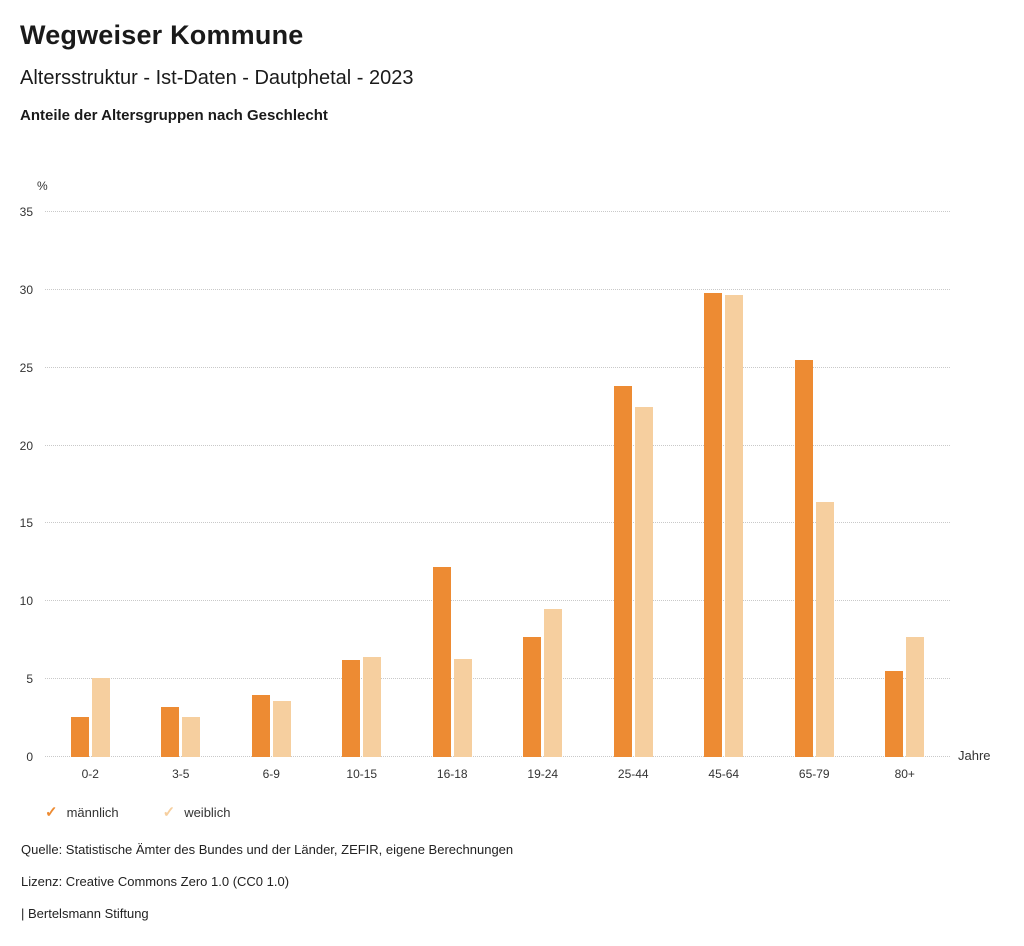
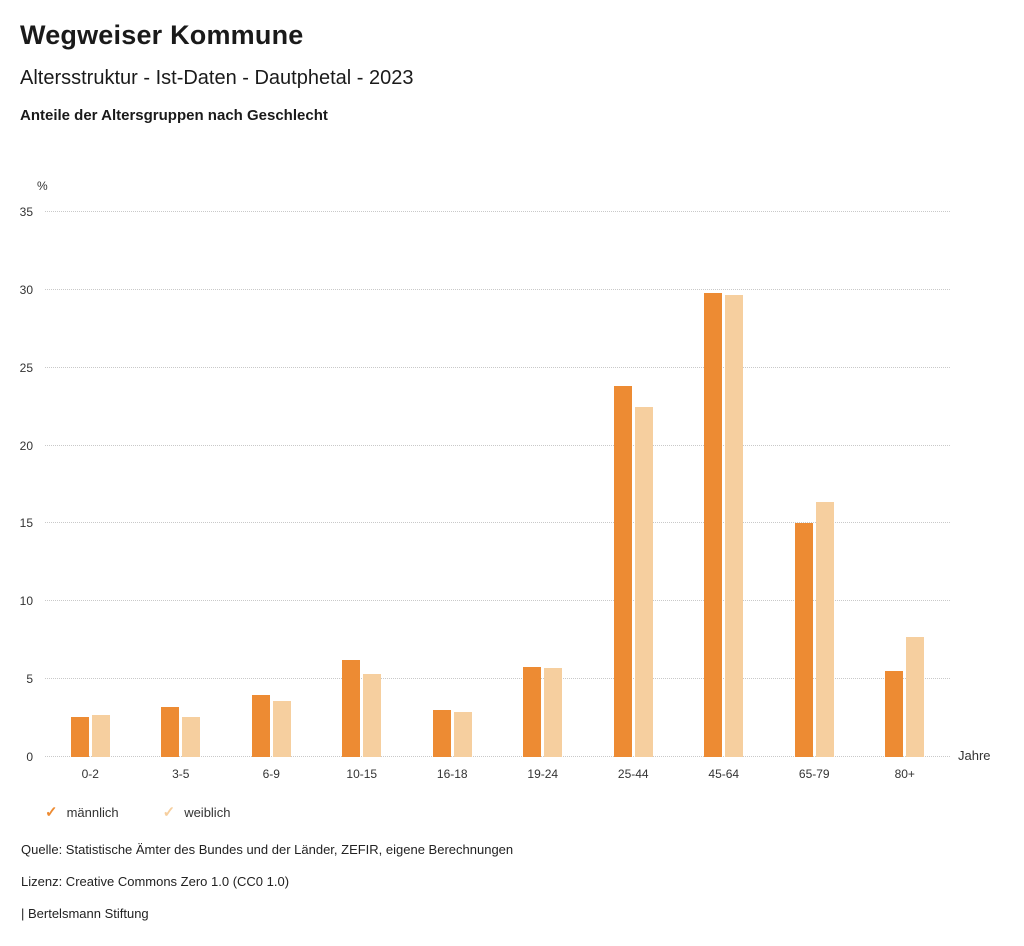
weiblich/0-2: 5.1 -> 2.7
weiblich/10-15: 6.4 -> 5.3
männlich/16-18: 12.2 -> 3.0
weiblich/16-18: 6.3 -> 2.9
männlich/19-24: 7.7 -> 5.8
weiblich/19-24: 9.5 -> 5.7
männlich/65-79: 25.5 -> 15.0
